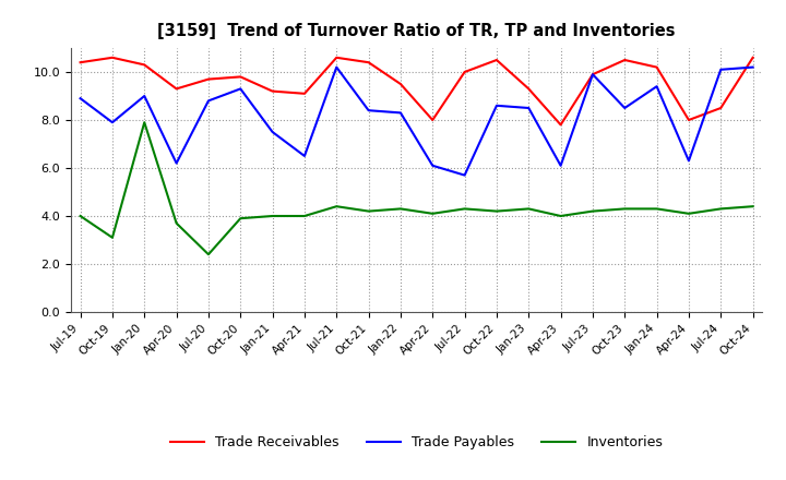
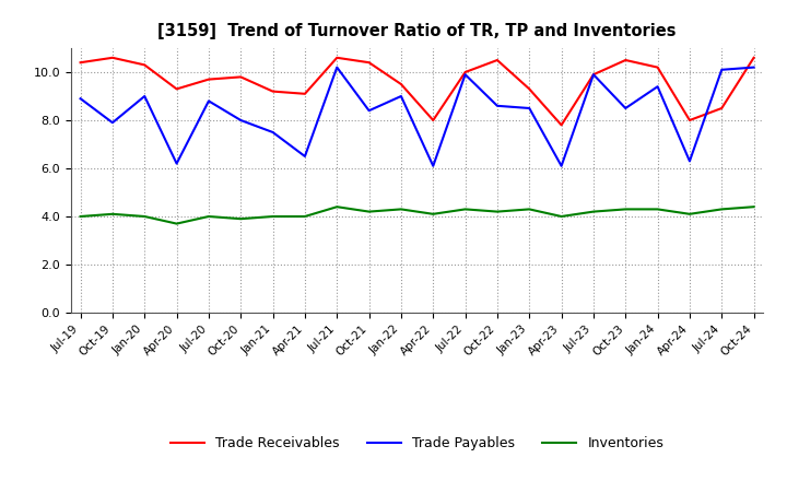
Inventories/Oct-19: 3.1 -> 4.1
Inventories/Jan-20: 7.9 -> 4.0
Inventories/Jul-20: 2.4 -> 4.0
Trade Payables/Oct-20: 9.3 -> 8.0
Trade Payables/Jan-22: 8.3 -> 9.0
Trade Payables/Jul-22: 5.7 -> 9.9
